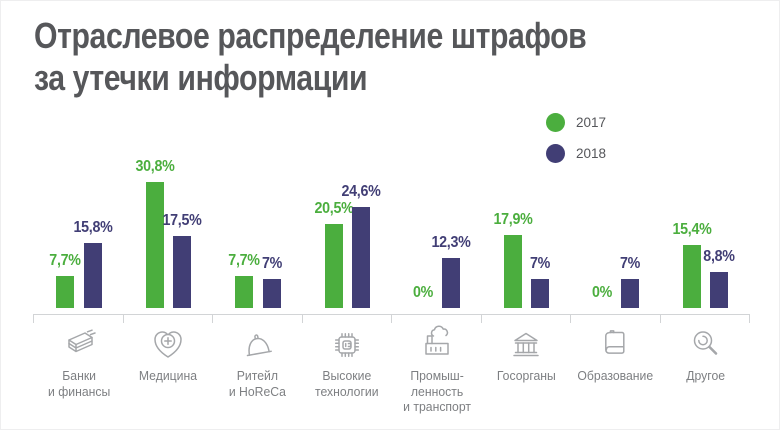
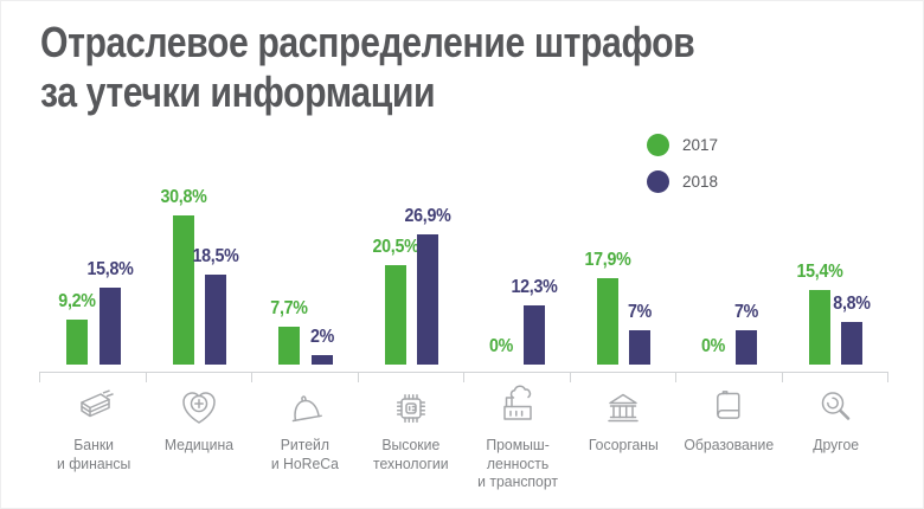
2017/Банки и финансы: 7,7% -> 9,2%
2018/Медицина: 17,5% -> 18,5%
2018/Ритейл и HoReCa: 7% -> 2%
2018/Высокие технологии: 24,6% -> 26,9%
